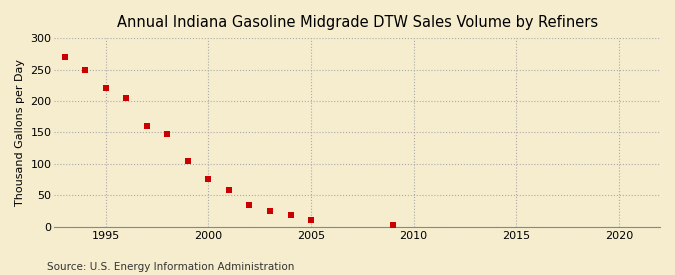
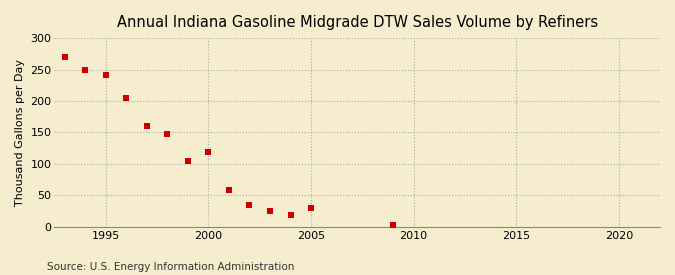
1995: 220 -> 242
2000: 75 -> 118
2005: 10 -> 30
